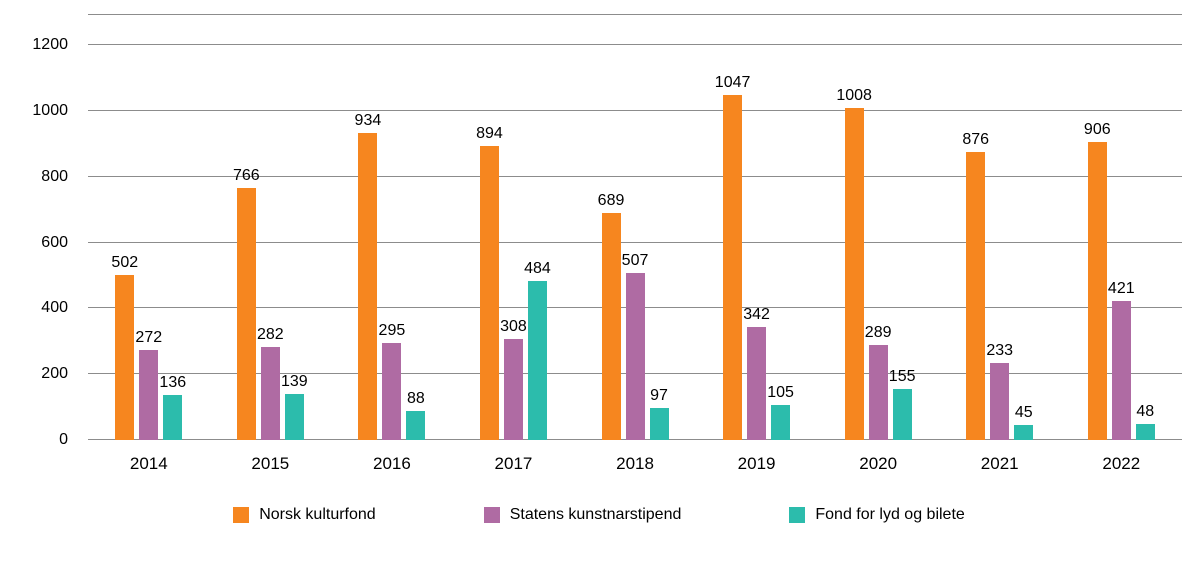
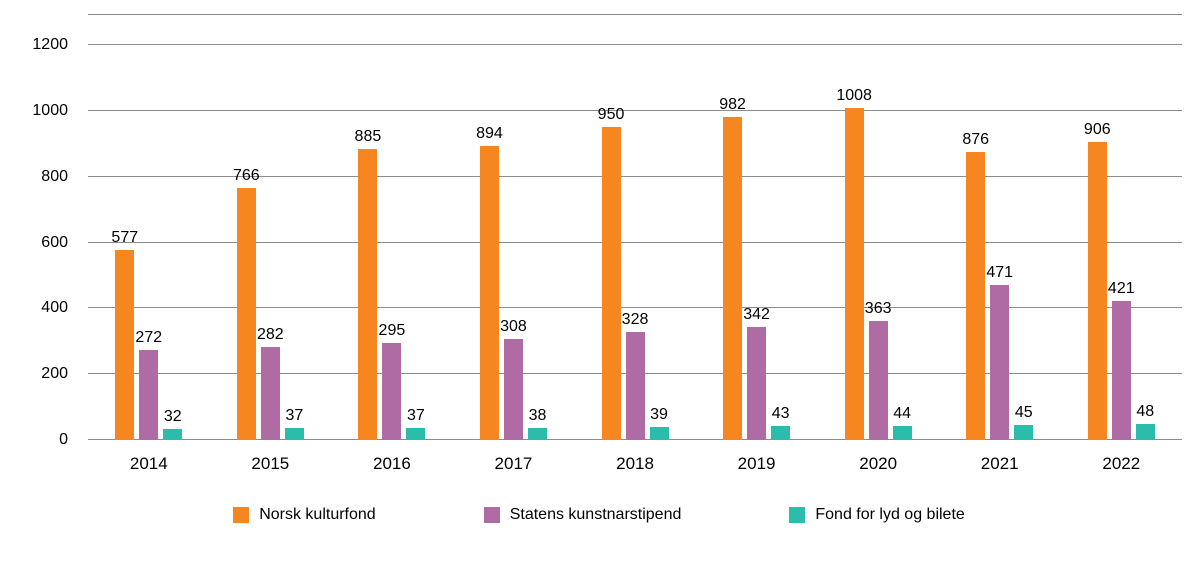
Norsk kulturfond/2014: 502 -> 577
Fond for lyd og bilete/2014: 136 -> 32
Fond for lyd og bilete/2015: 139 -> 37
Norsk kulturfond/2016: 934 -> 885
Fond for lyd og bilete/2016: 88 -> 37
Fond for lyd og bilete/2017: 484 -> 38
Norsk kulturfond/2018: 689 -> 950
Statens kunstnarstipend/2018: 507 -> 328
Fond for lyd og bilete/2018: 97 -> 39
Norsk kulturfond/2019: 1047 -> 982
Fond for lyd og bilete/2019: 105 -> 43
Statens kunstnarstipend/2020: 289 -> 363
Fond for lyd og bilete/2020: 155 -> 44
Statens kunstnarstipend/2021: 233 -> 471
